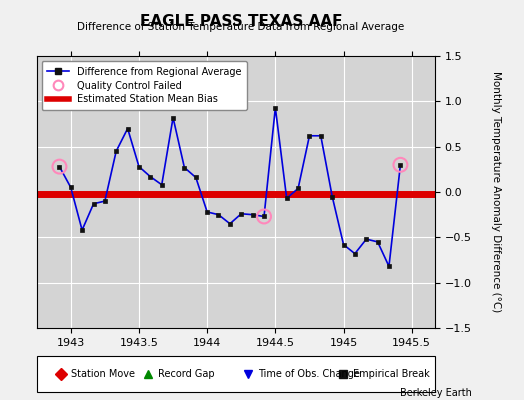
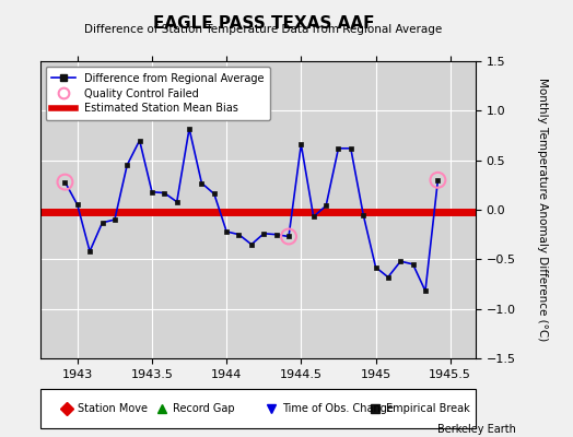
Difference from Regional Average/1943.5: 0.28 -> 0.18
Difference from Regional Average/1944.5: 0.93 -> 0.66
